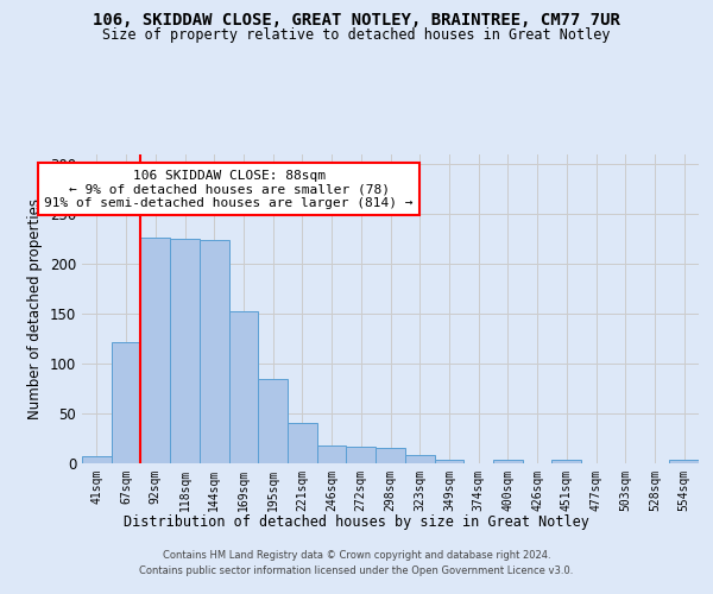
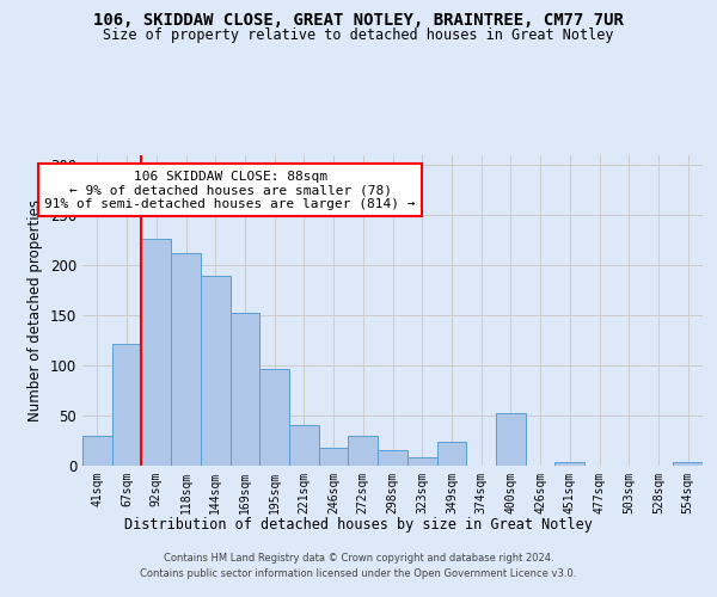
41sqm: 7 -> 30
118sqm: 225 -> 212
144sqm: 224 -> 190
195sqm: 85 -> 96
272sqm: 17 -> 30
349sqm: 3 -> 24
400sqm: 3 -> 52
